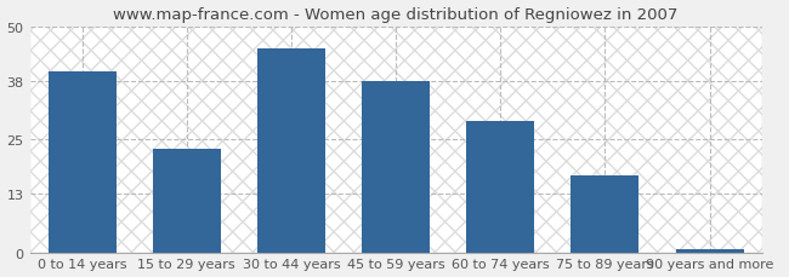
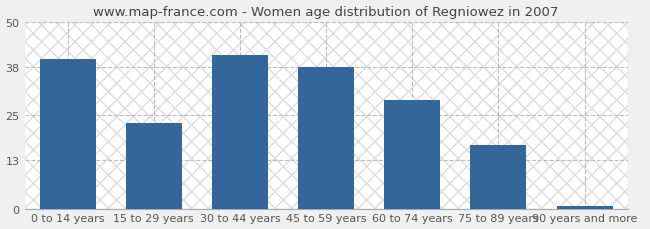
30 to 44 years: 45 -> 41
